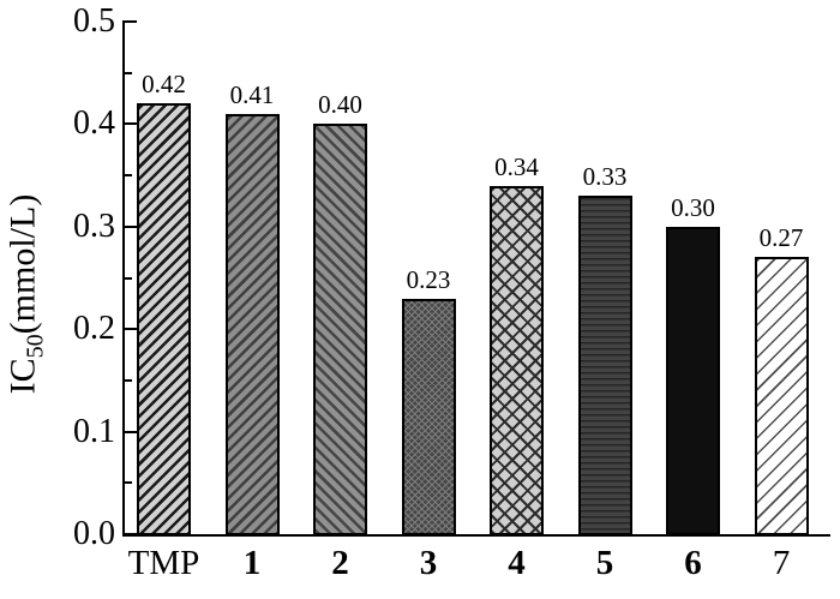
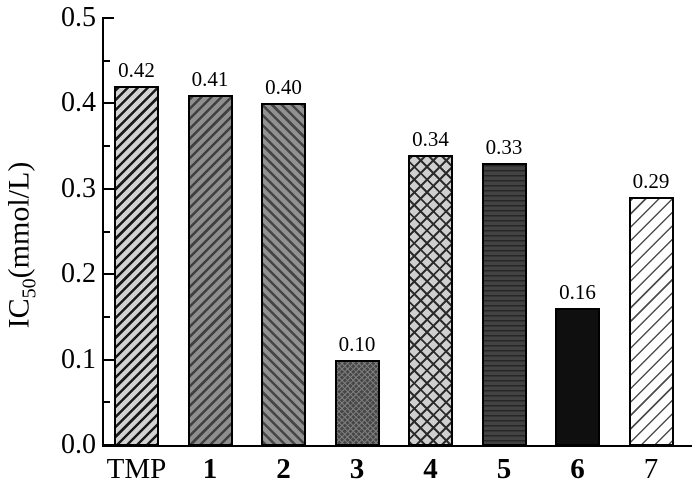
3: 0.23 -> 0.10
6: 0.30 -> 0.16
7: 0.27 -> 0.29
